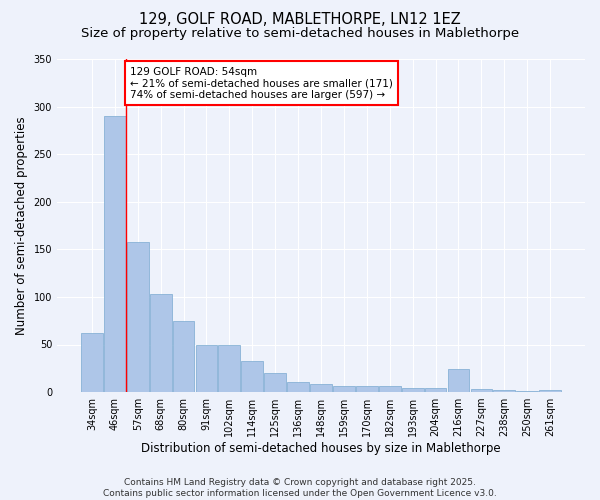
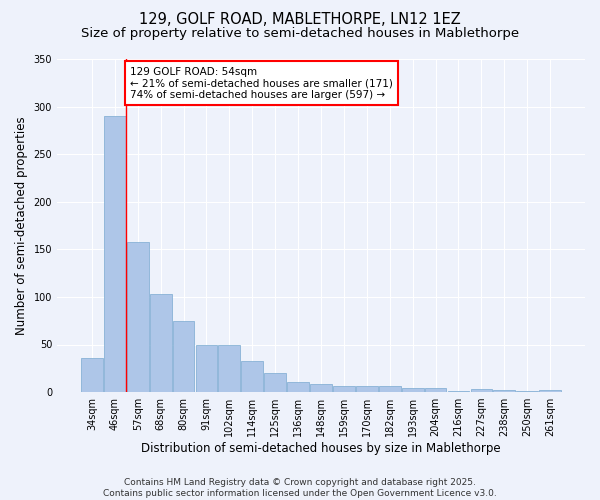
34sqm: 62 -> 36
216sqm: 24 -> 1
